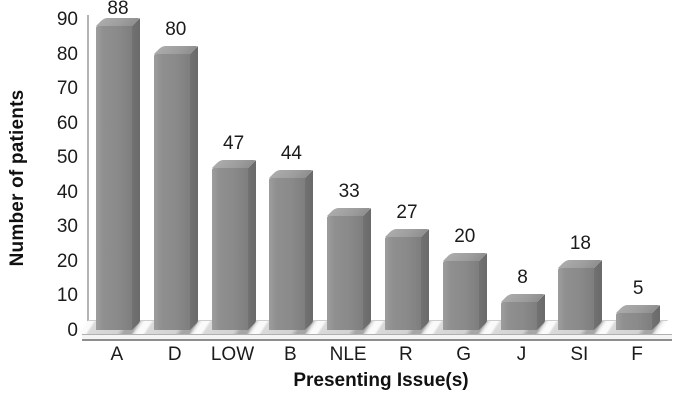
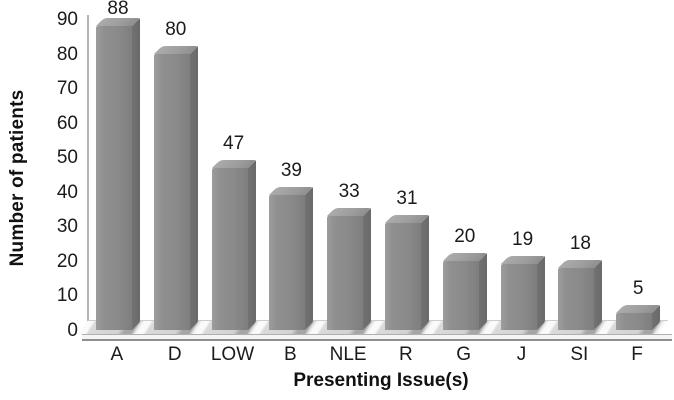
B: 44 -> 39
R: 27 -> 31
J: 8 -> 19
